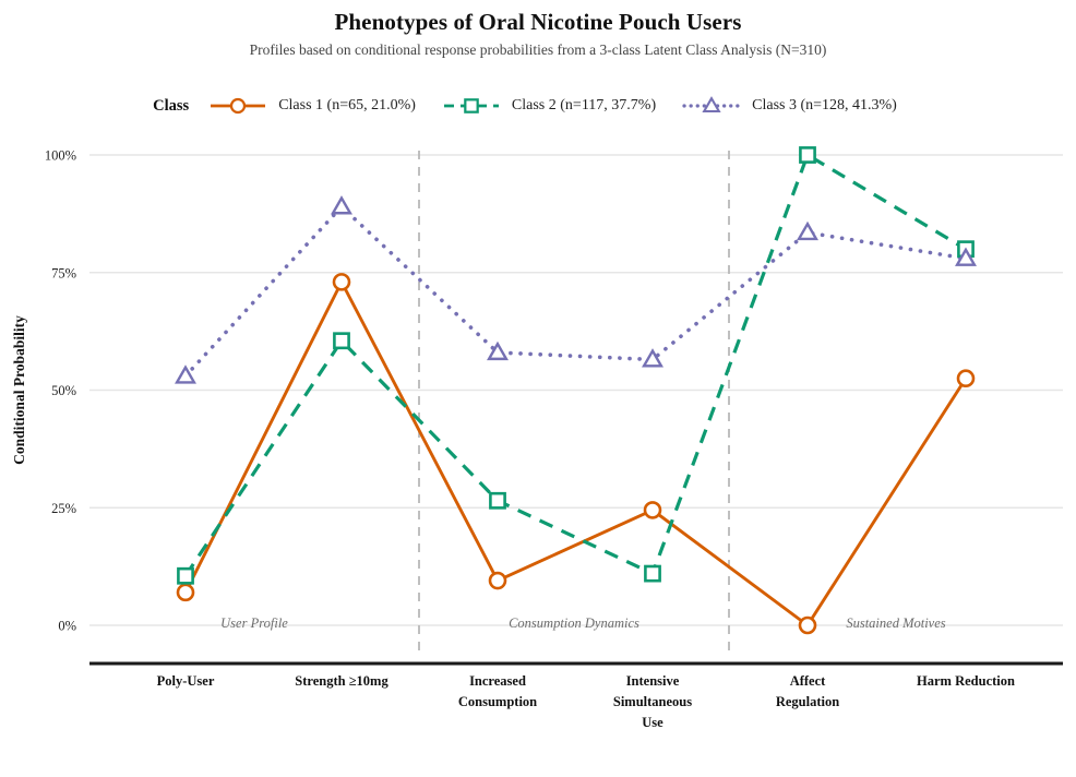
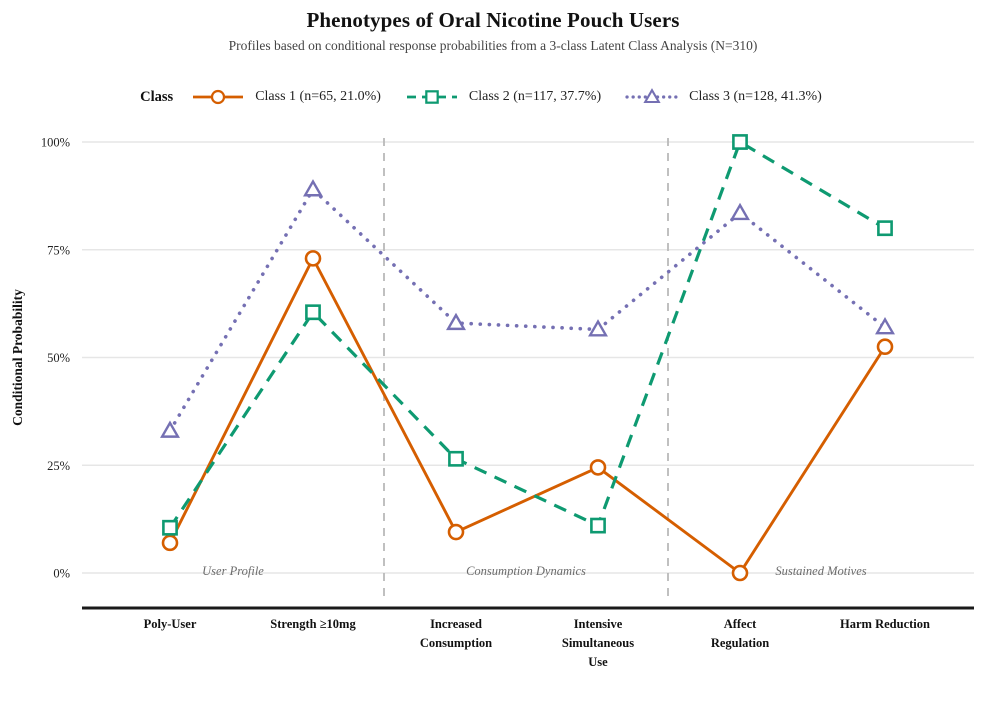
Class 3 (n=128, 41.3%)/Poly-User: 53% -> 33%
Class 3 (n=128, 41.3%)/Harm Reduction: 78% -> 57%
